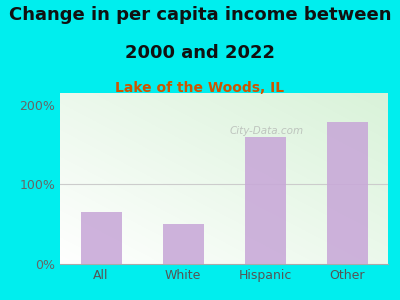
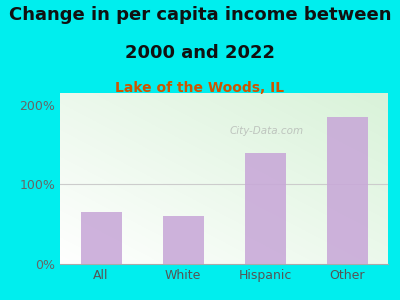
White: 50% -> 60%
Hispanic: 160% -> 140%
Other: 178% -> 185%
